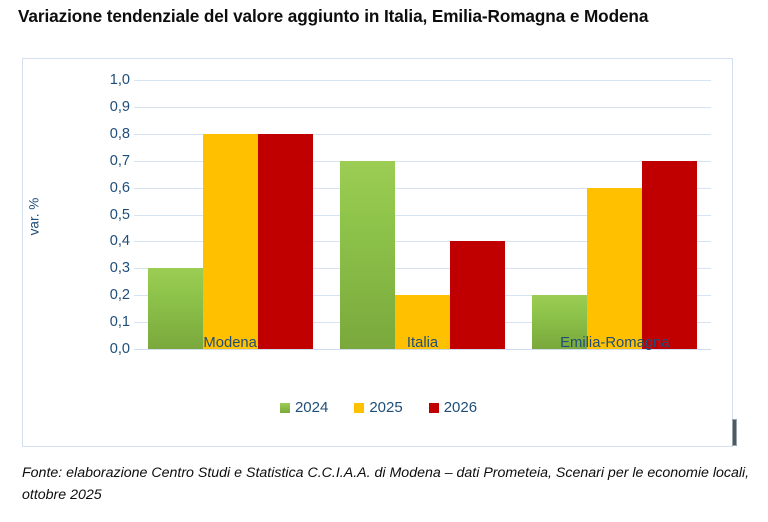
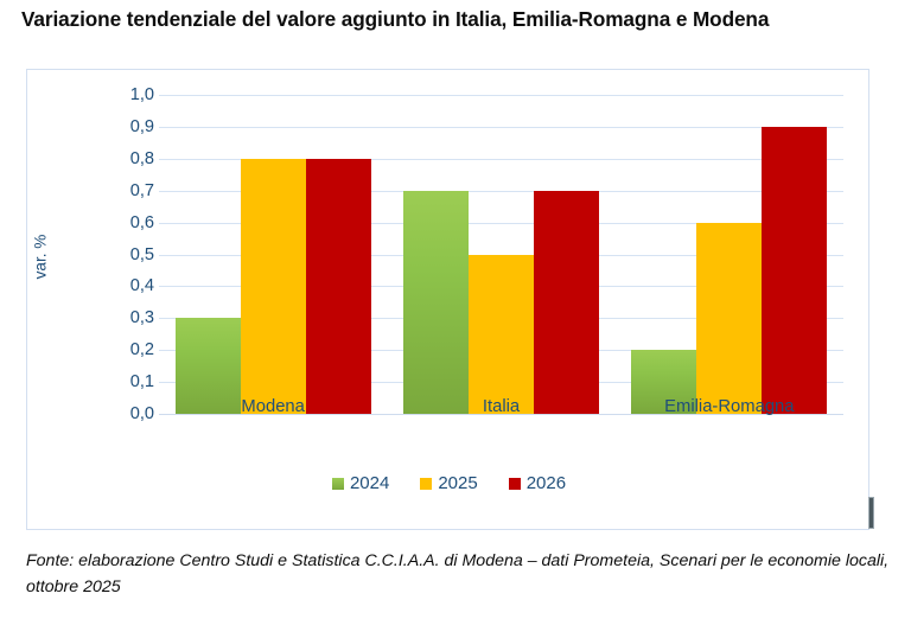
2025/Italia: 0,2 -> 0,5
2026/Italia: 0,4 -> 0,7
2026/Emilia-Romagna: 0,7 -> 0,9
